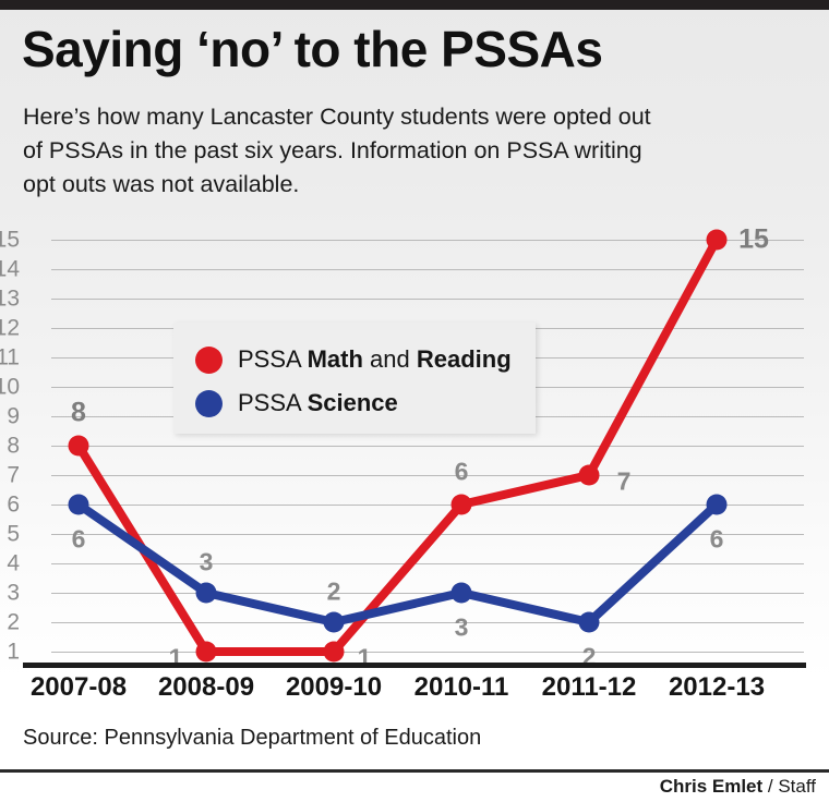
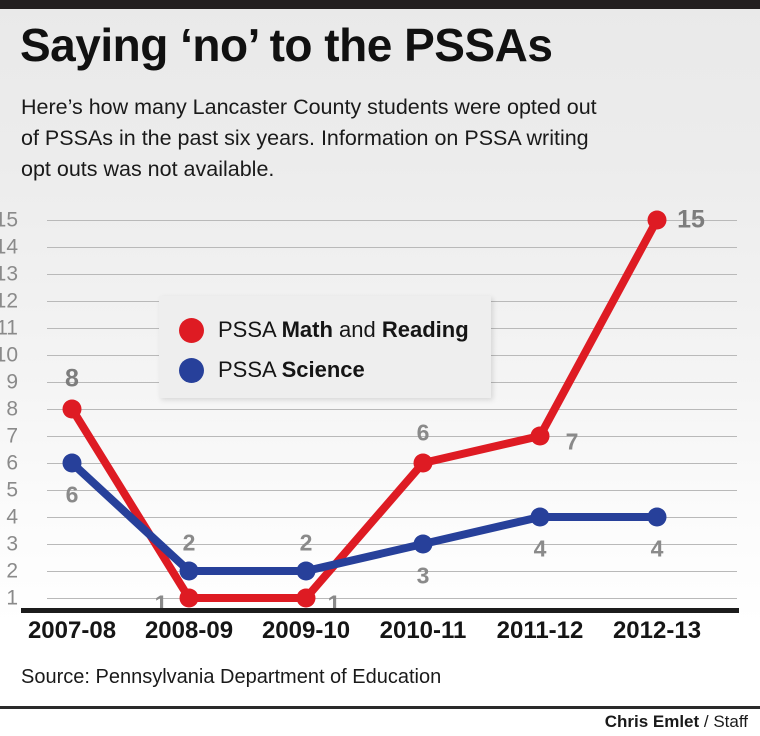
PSSA Science/2008-09: 3 -> 2
PSSA Science/2011-12: 2 -> 4
PSSA Science/2012-13: 6 -> 4
